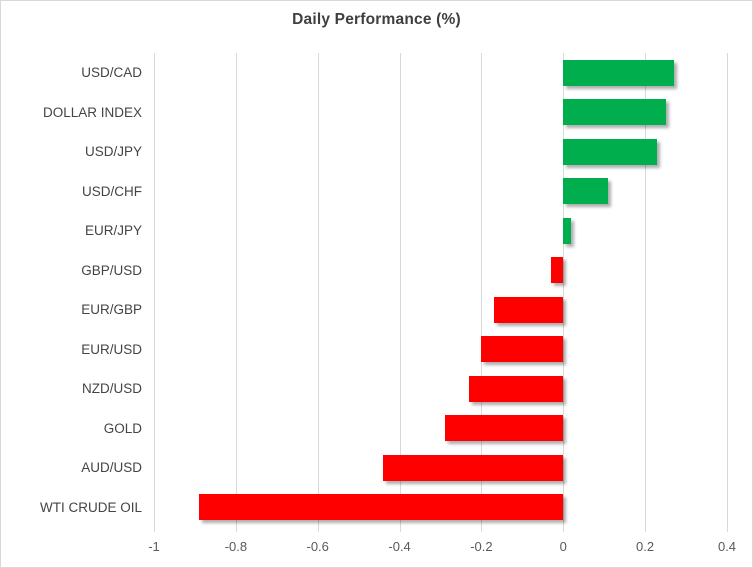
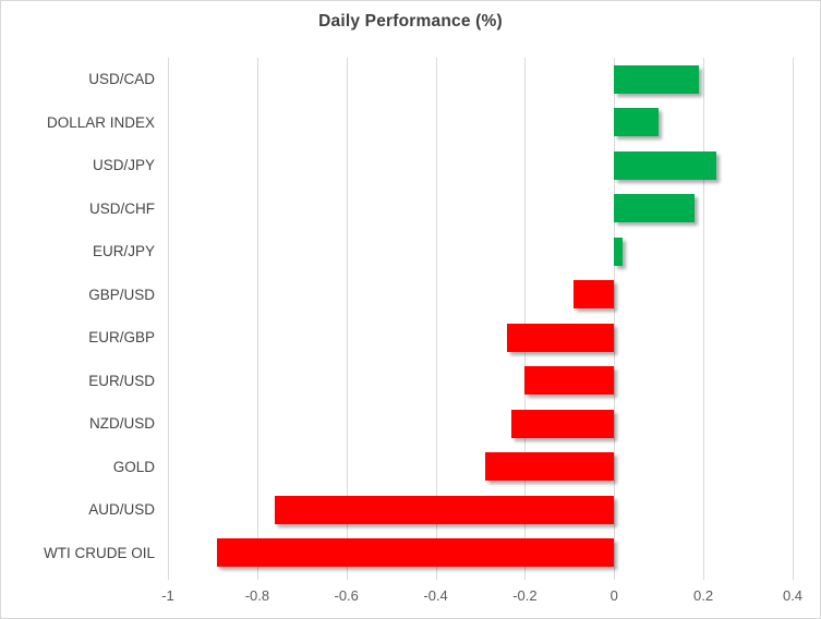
USD/CAD: 0.27 -> 0.19
DOLLAR INDEX: 0.25 -> 0.10
USD/CHF: 0.11 -> 0.18
GBP/USD: -0.03 -> -0.09
EUR/GBP: -0.17 -> -0.24
AUD/USD: -0.44 -> -0.76
